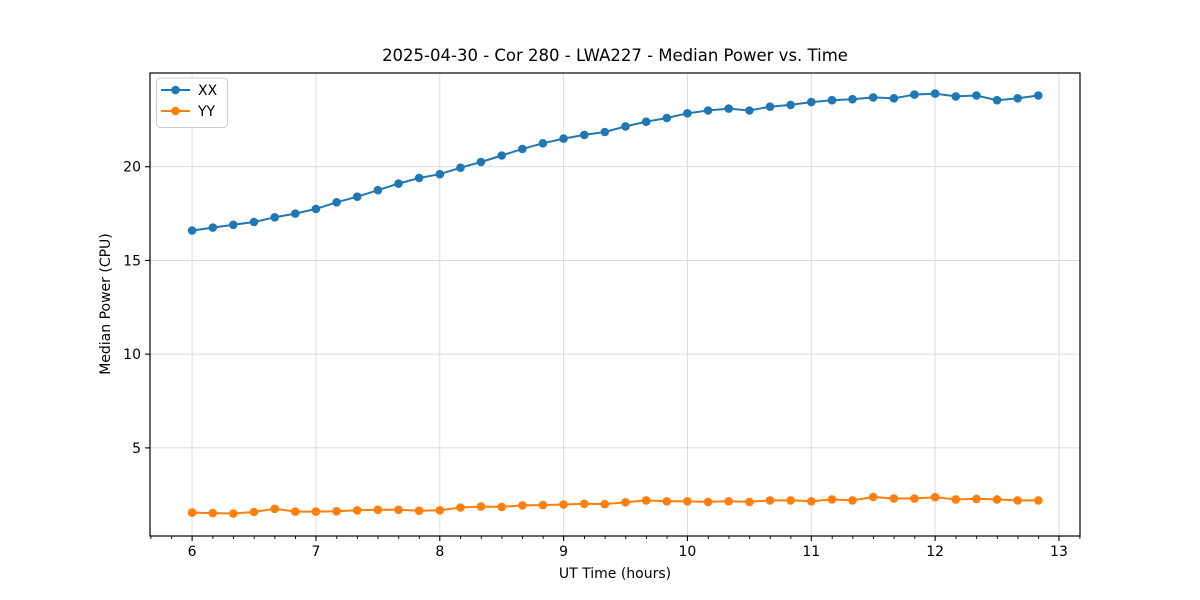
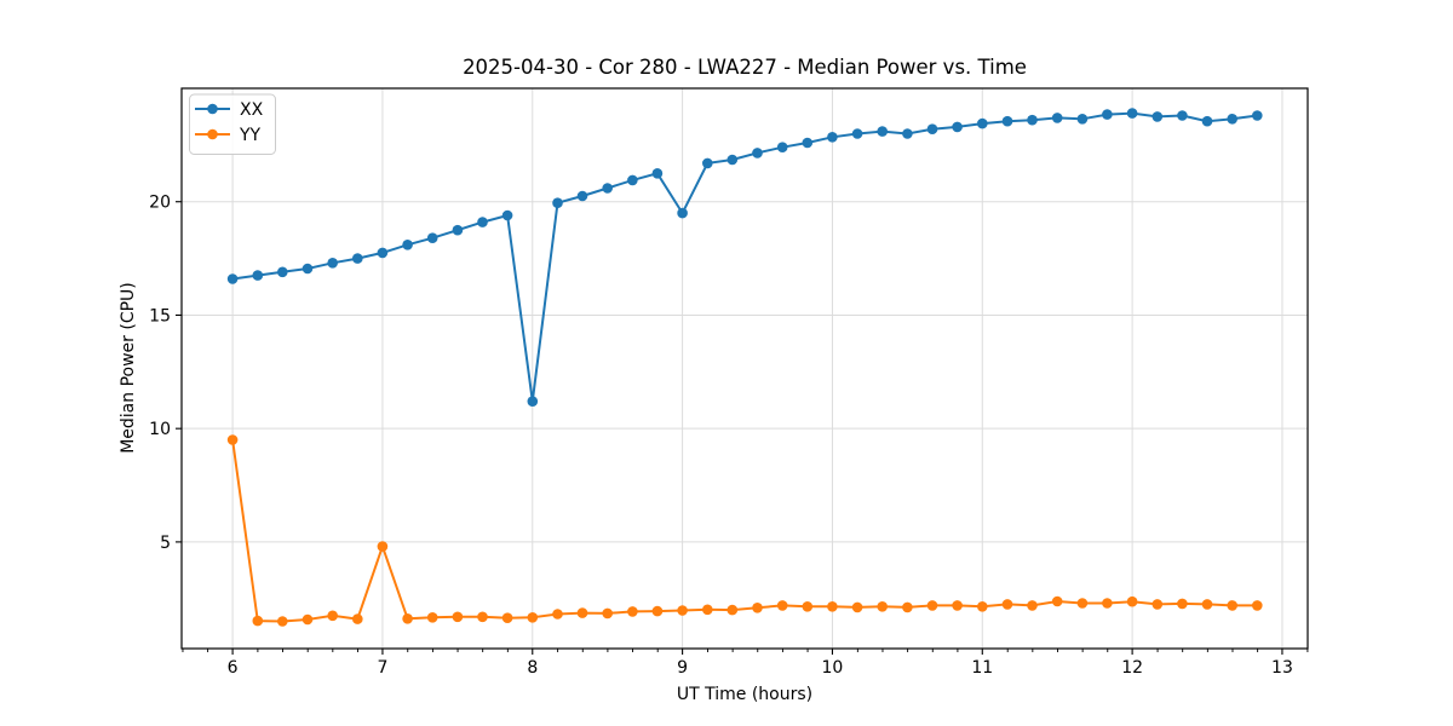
YY/6: 1.6 -> 9.5
YY/7: 1.6 -> 4.8
XX/8: 19.6 -> 11.2
XX/9: 21.5 -> 19.5
